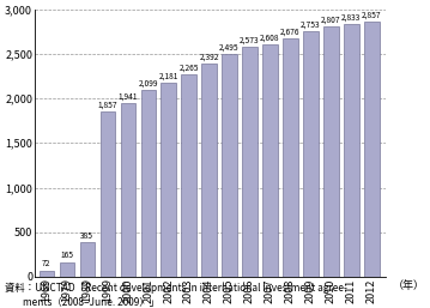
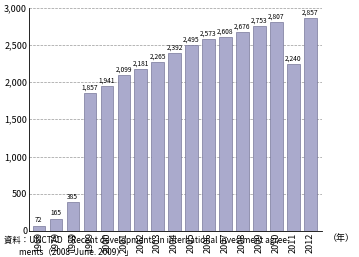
2011: 2,830 -> 2,240
